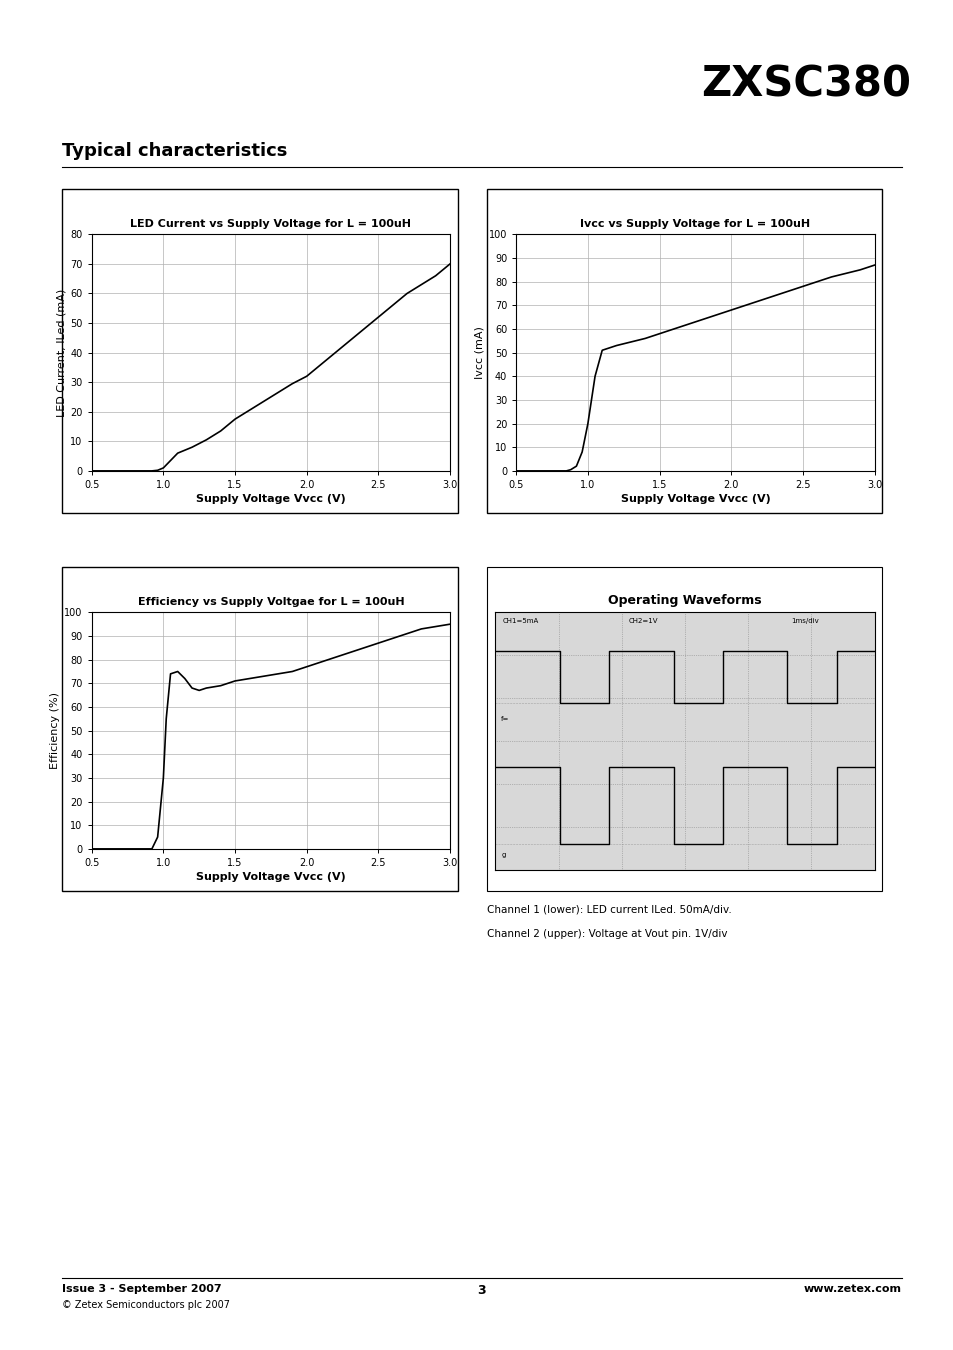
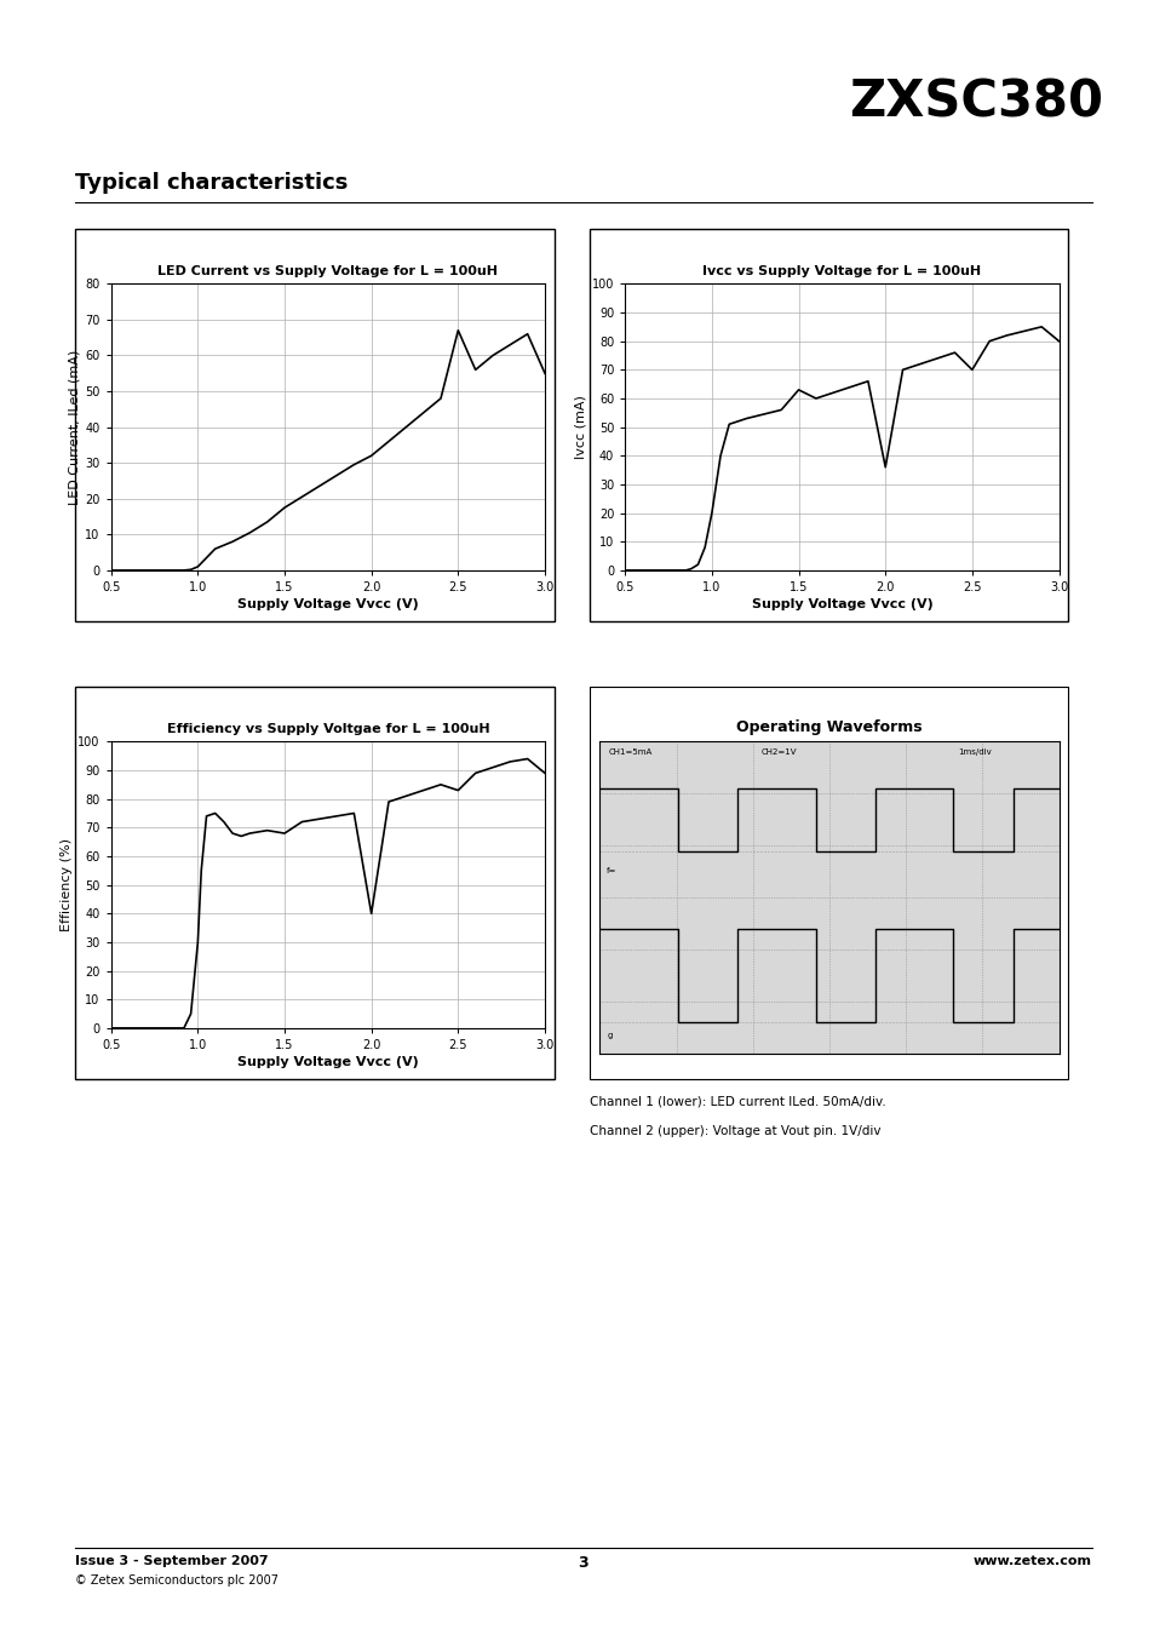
LED Current vs Supply Voltage for L = 100uH/2.5: 52.0 -> 67.0
LED Current vs Supply Voltage for L = 100uH/3.0: 70.0 -> 55.0
Ivcc vs Supply Voltage for L = 100uH/1.5: 58.0 -> 63.0
Ivcc vs Supply Voltage for L = 100uH/2.0: 68.0 -> 36.0
Ivcc vs Supply Voltage for L = 100uH/2.5: 78.0 -> 70.0
Ivcc vs Supply Voltage for L = 100uH/3.0: 87.0 -> 80.0
Efficiency vs Supply Voltgae for L = 100uH/1.5: 71 -> 68
Efficiency vs Supply Voltgae for L = 100uH/2.0: 77 -> 40
Efficiency vs Supply Voltgae for L = 100uH/2.5: 87 -> 83
Efficiency vs Supply Voltgae for L = 100uH/3.0: 95 -> 89
